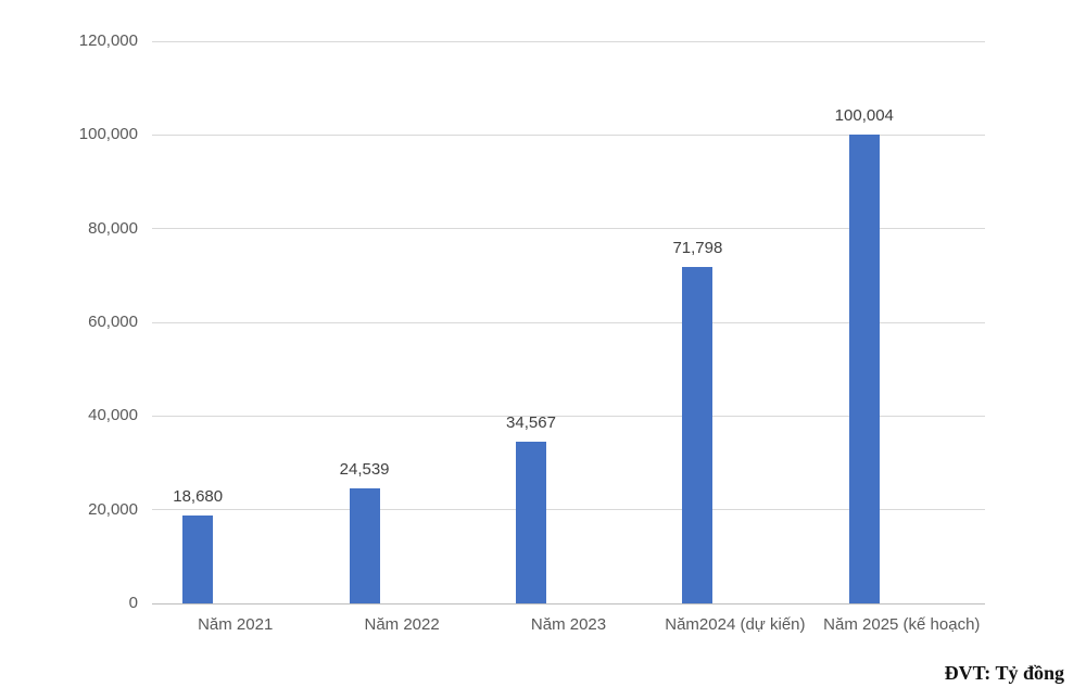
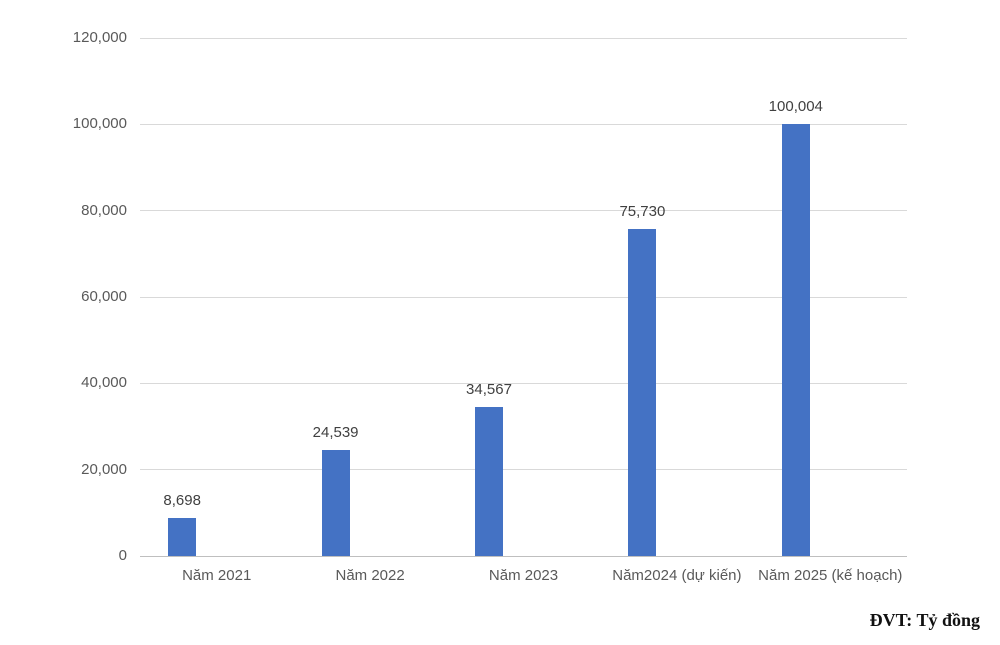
Năm 2021: 18,680 -> 8,698
Năm2024 (dự kiến): 71,798 -> 75,730
